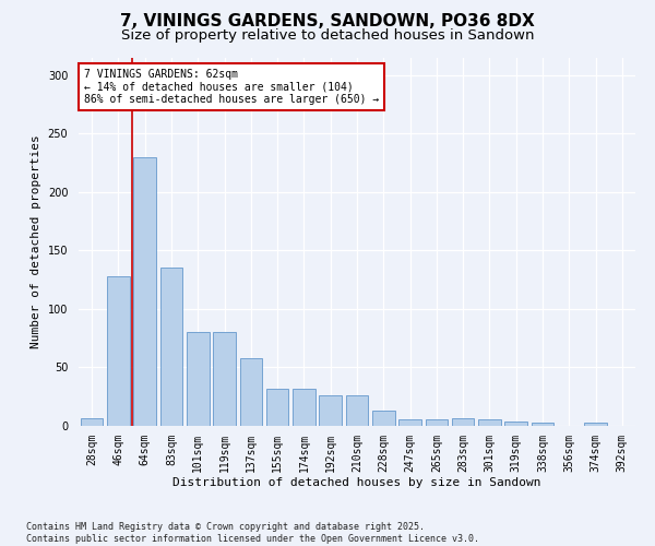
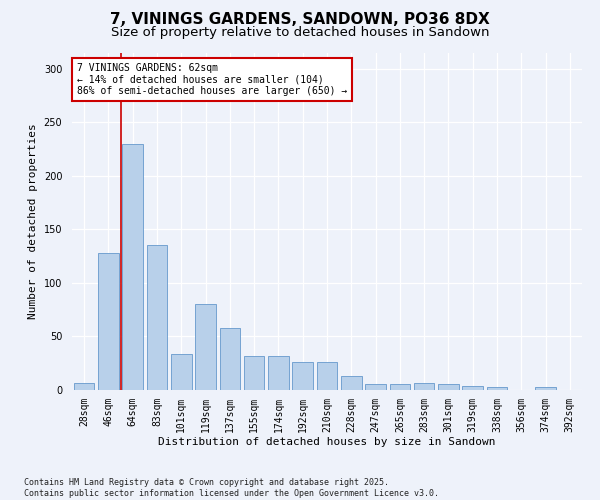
101sqm: 80 -> 34
